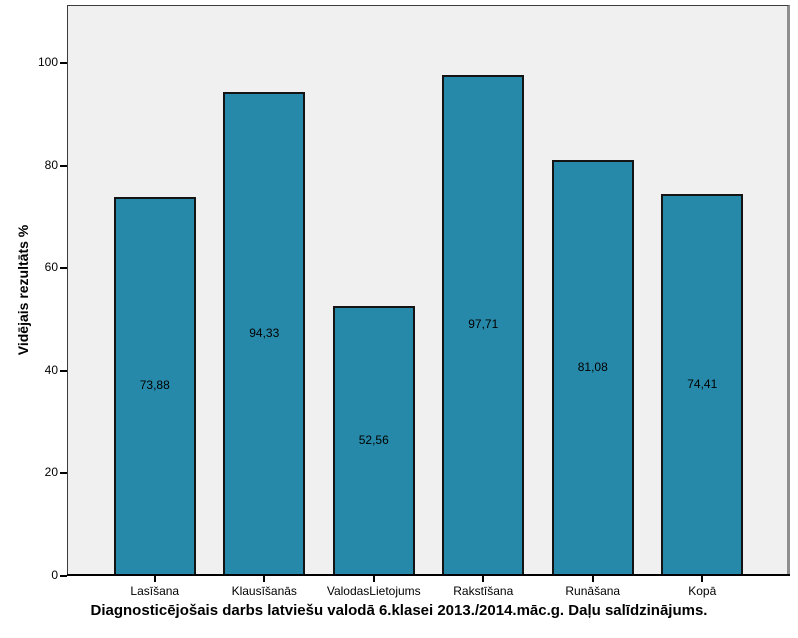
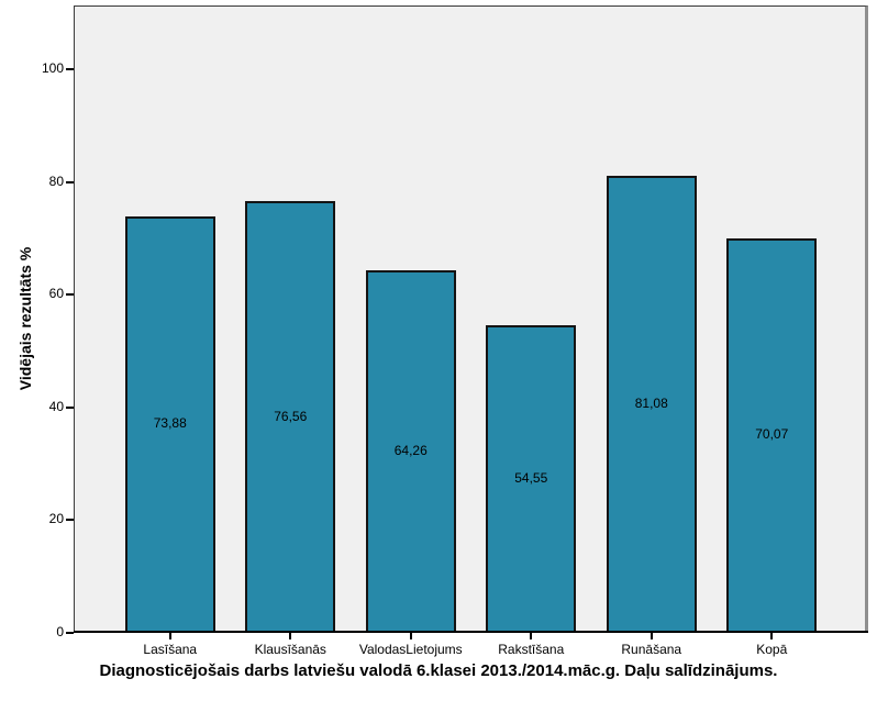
Klausīšanās: 94,33 -> 76,56
ValodasLietojums: 52,56 -> 64,26
Rakstīšana: 97,71 -> 54,55
Kopā: 74,41 -> 70,07
